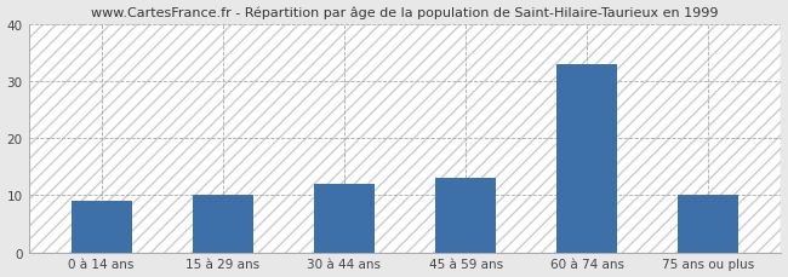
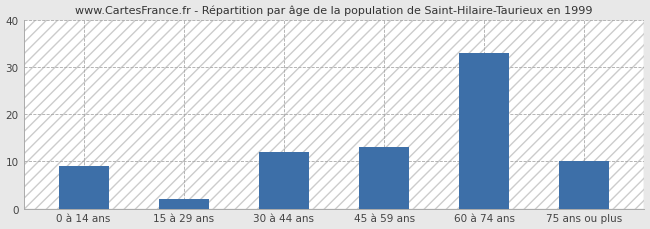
15 à 29 ans: 10 -> 2
